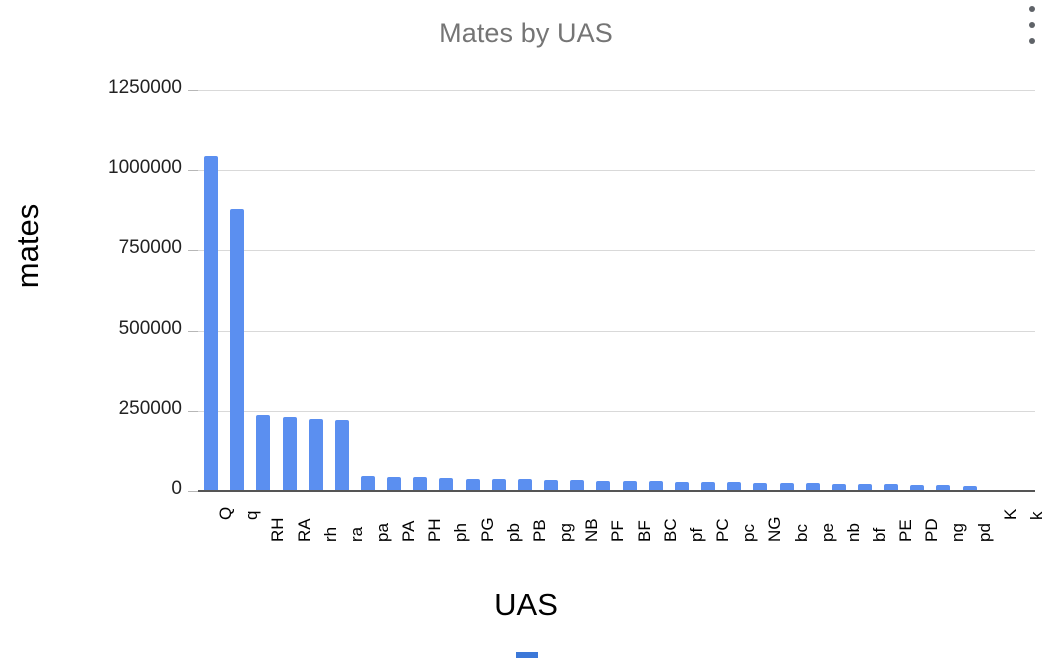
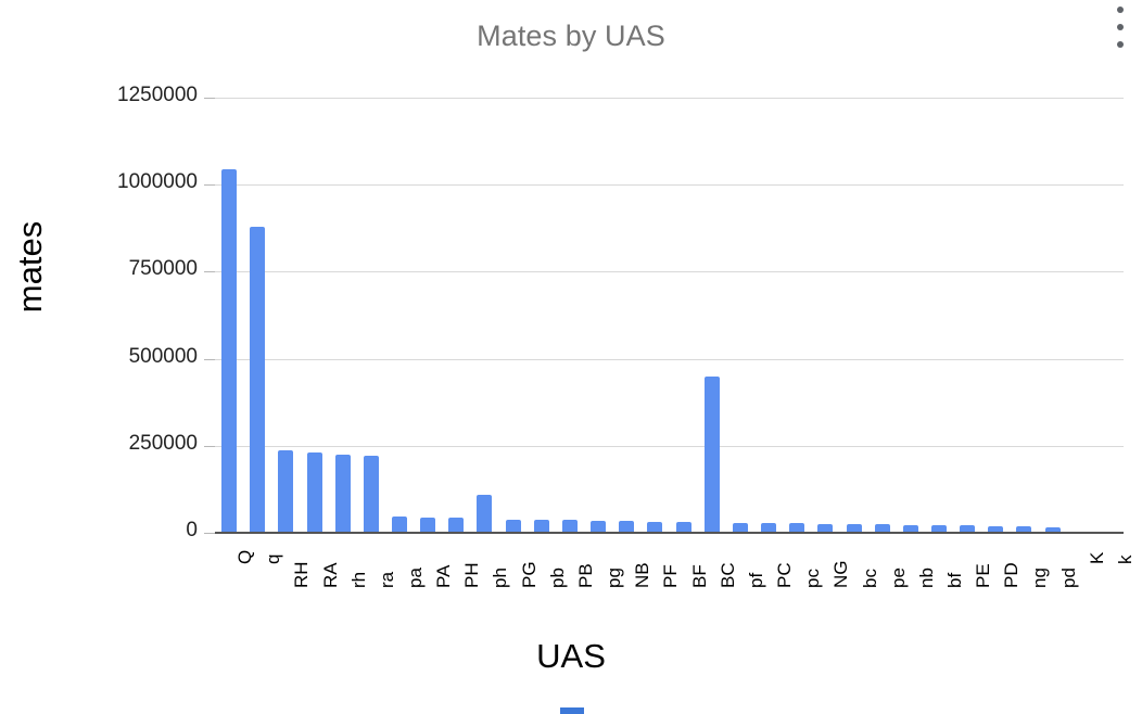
ph: 40000 -> 110000
BC: 30000 -> 450000
